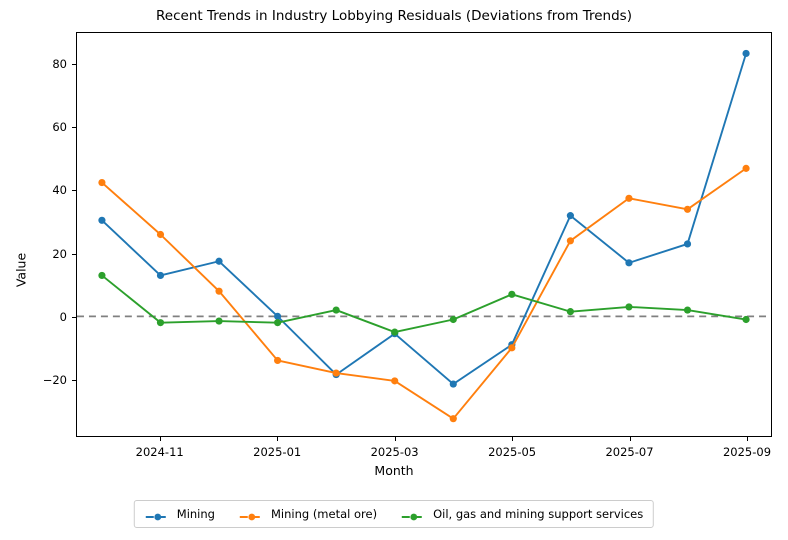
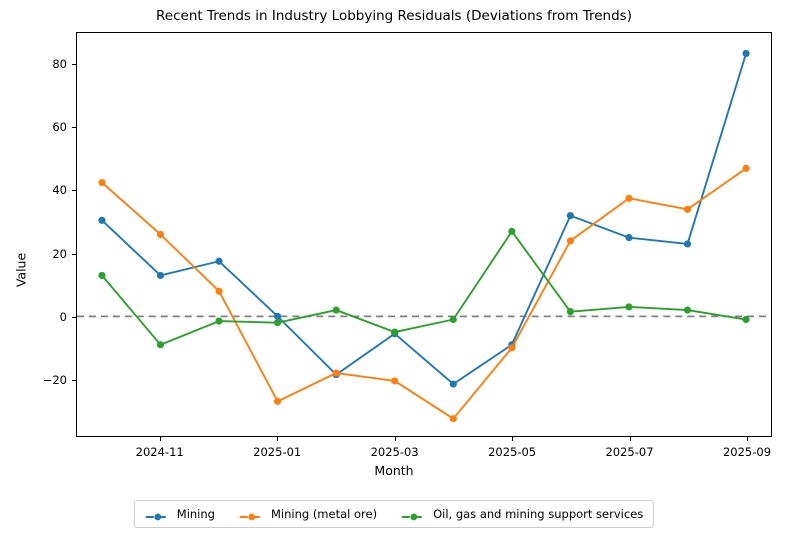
Oil, gas and mining support services/2024-11: -2 -> -9
Mining (metal ore)/2025-01: -14 -> -27
Oil, gas and mining support services/2025-05: 7 -> 27
Mining/2025-07: 17 -> 25
